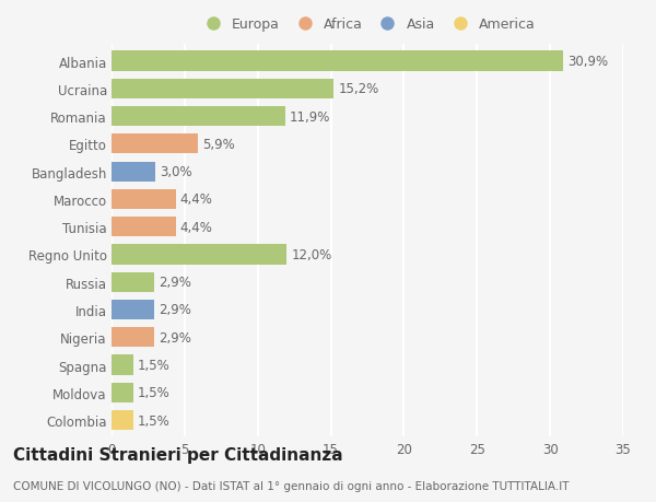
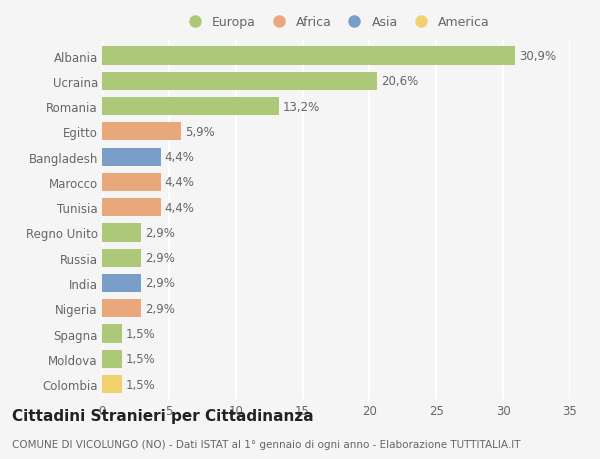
Ucraina: 15,2% -> 20,6%
Romania: 11,9% -> 13,2%
Bangladesh: 3,0% -> 4,4%
Regno Unito: 12,0% -> 2,9%
